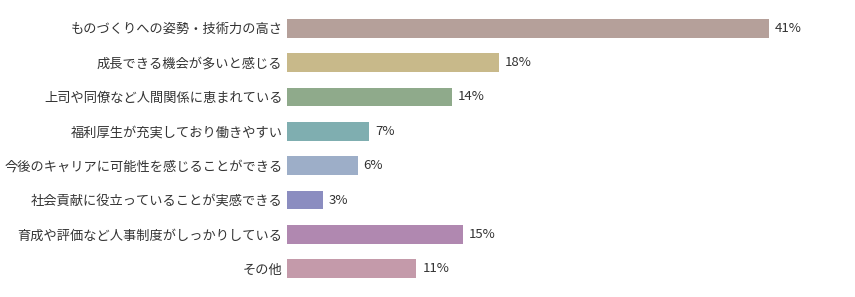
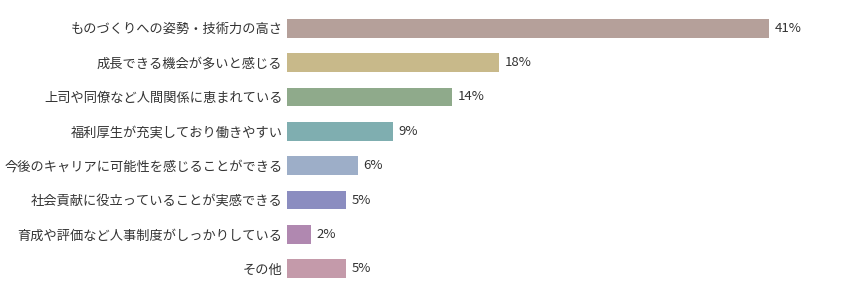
福利厚生が充実しており働きやすい: 7% -> 9%
社会貢献に役立っていることが実感できる: 3% -> 5%
育成や評価など人事制度がしっかりしている: 15% -> 2%
その他: 11% -> 5%
